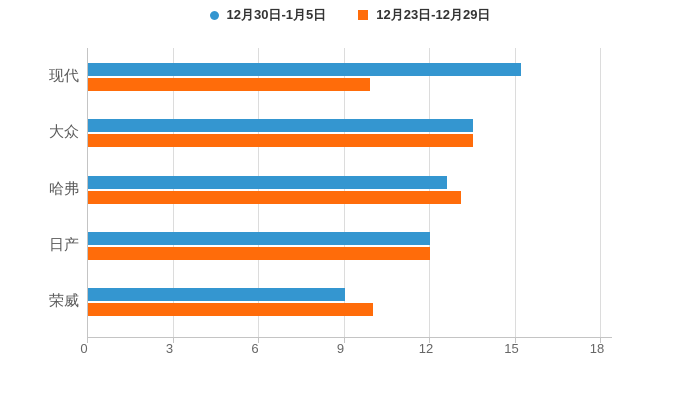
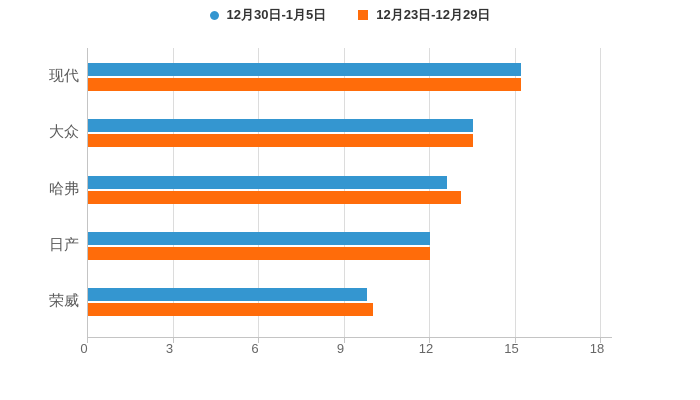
12月23日-12月29日/现代: 9.9 -> 15.2
12月30日-1月5日/荣威: 9.0 -> 9.8
